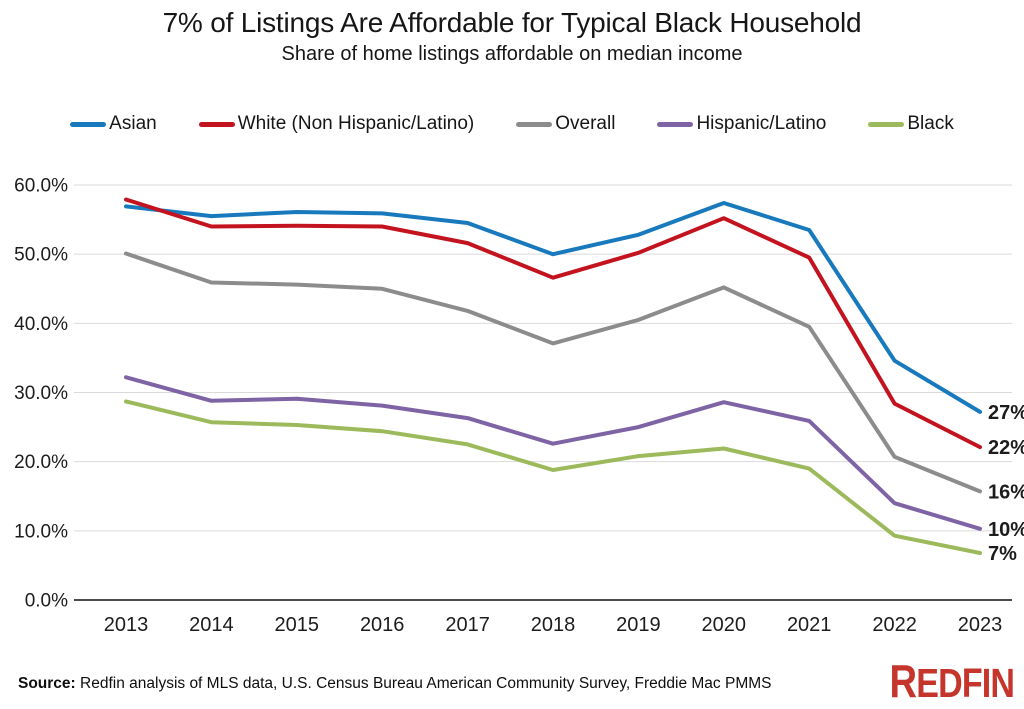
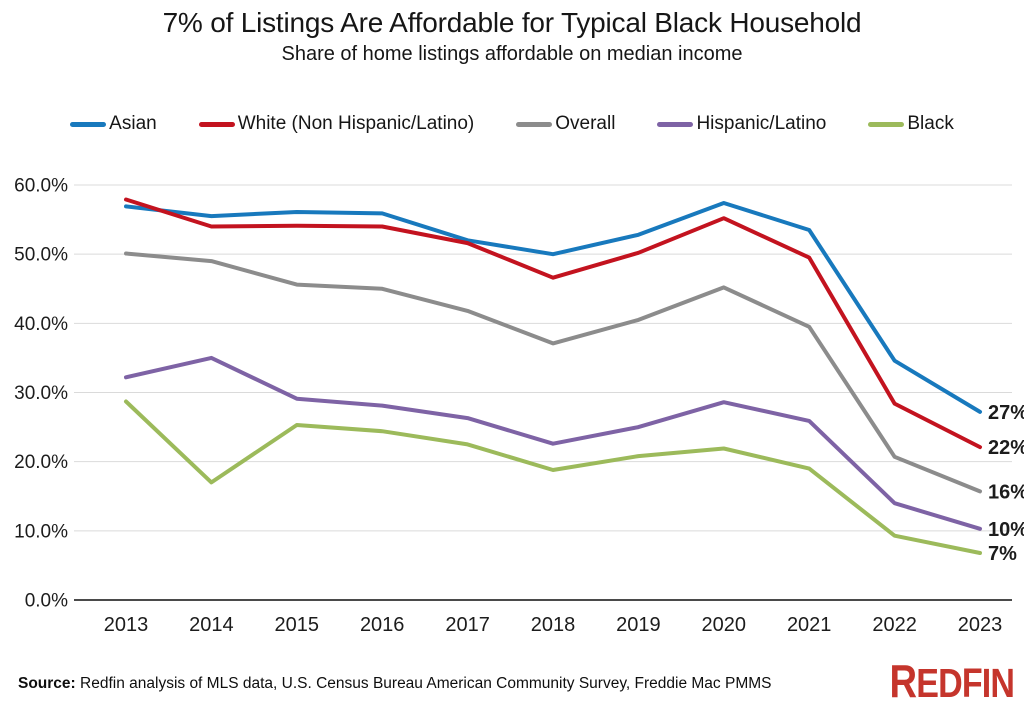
Overall/2014: 46% -> 49%
Hispanic/Latino/2014: 29% -> 35%
Black/2014: 26% -> 17%
Asian/2017: 54% -> 52%
